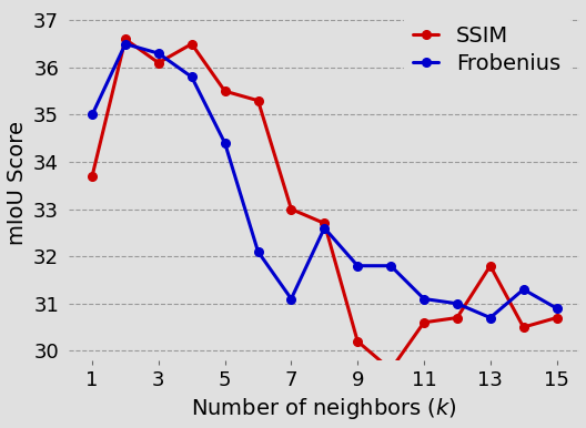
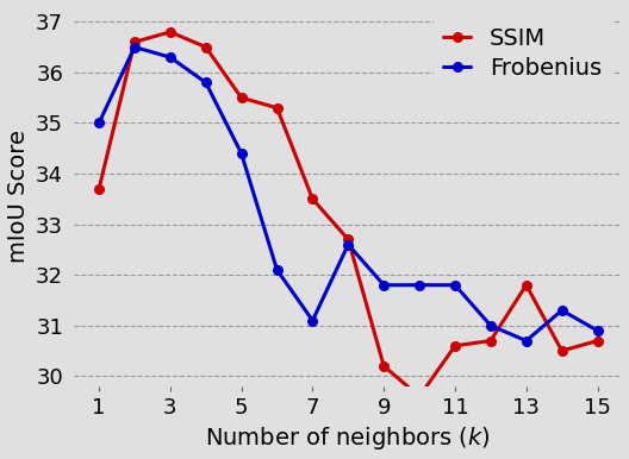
SSIM/3: 36.1 -> 36.8
SSIM/7: 33.0 -> 33.5
Frobenius/11: 31.1 -> 31.8
